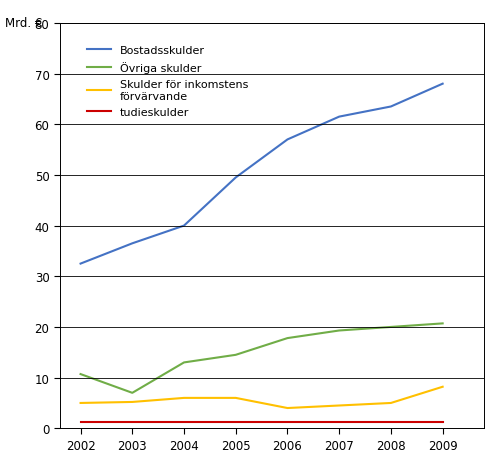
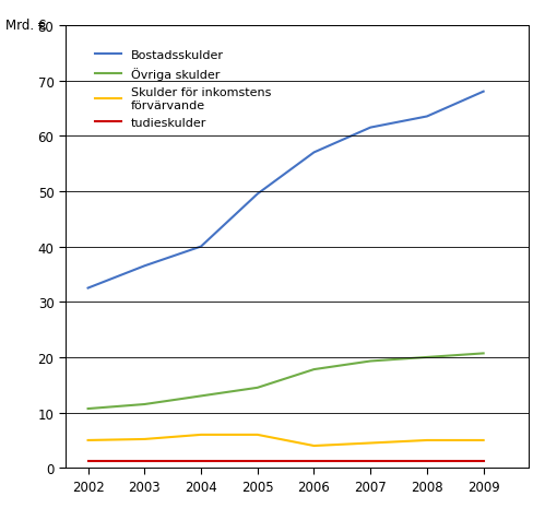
Övriga skulder/2003: 7.0 -> 11.5
Skulder för inkomstens förvärvande/2009: 8.2 -> 5.0
